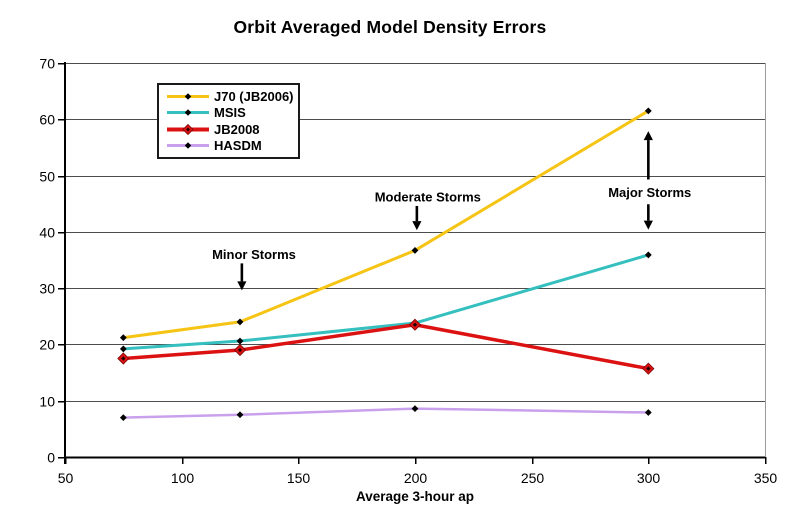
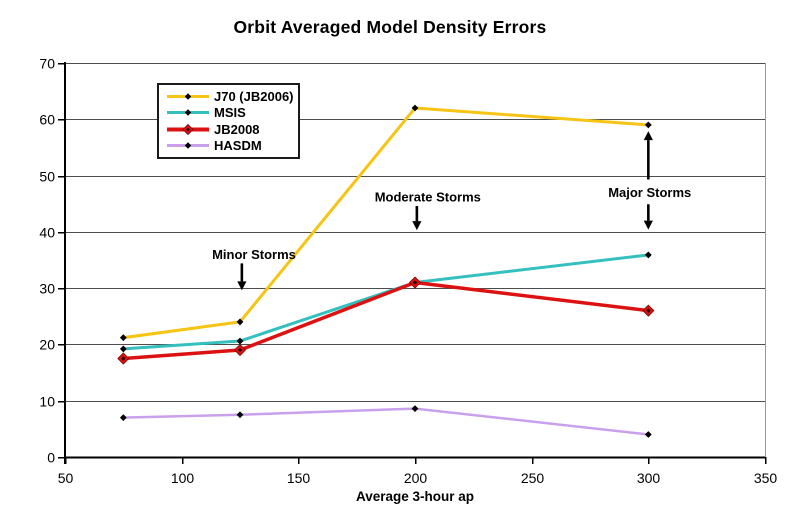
J70 (JB2006)/200: 37 -> 62
MSIS/200: 24 -> 31
JB2008/200: 24 -> 31
J70 (JB2006)/300: 62 -> 59
JB2008/300: 16 -> 26
HASDM/300: 8 -> 4
